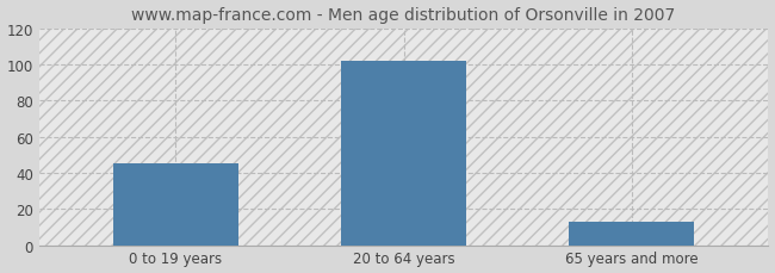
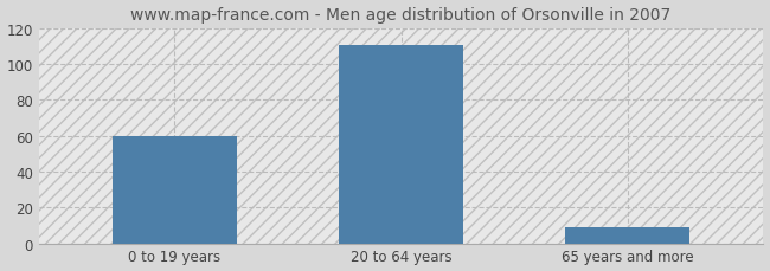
0 to 19 years: 45 -> 60
20 to 64 years: 102 -> 111
65 years and more: 13 -> 9
